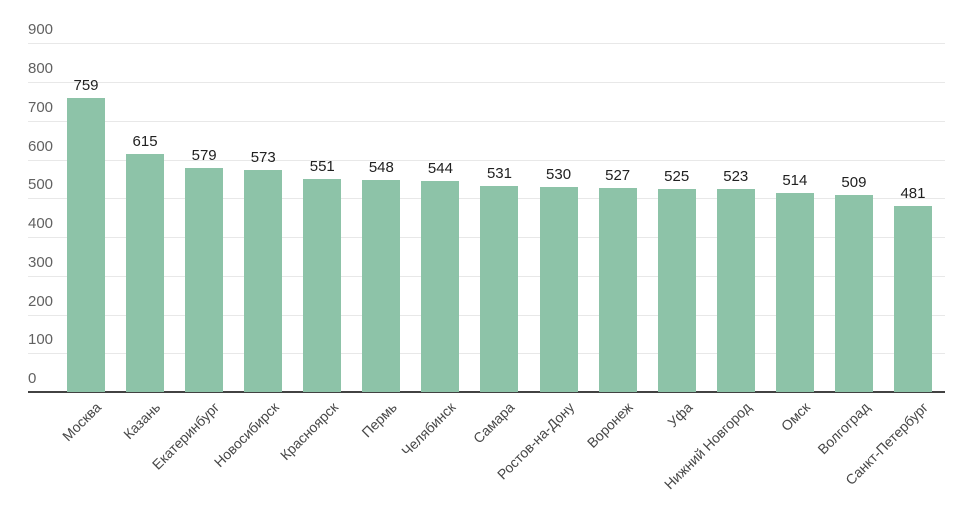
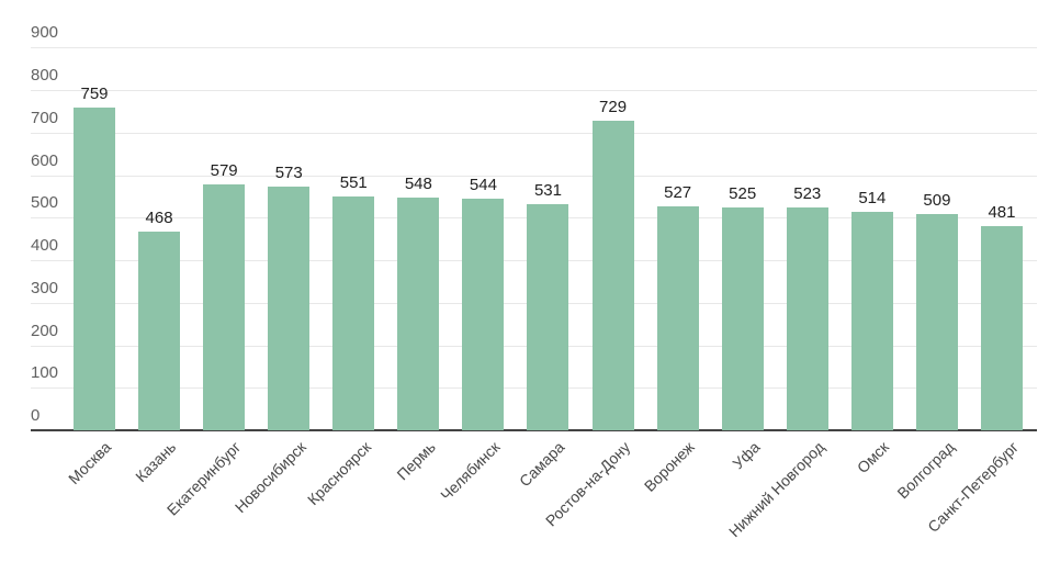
Казань: 615 -> 468
Ростов-на-Дону: 530 -> 729
